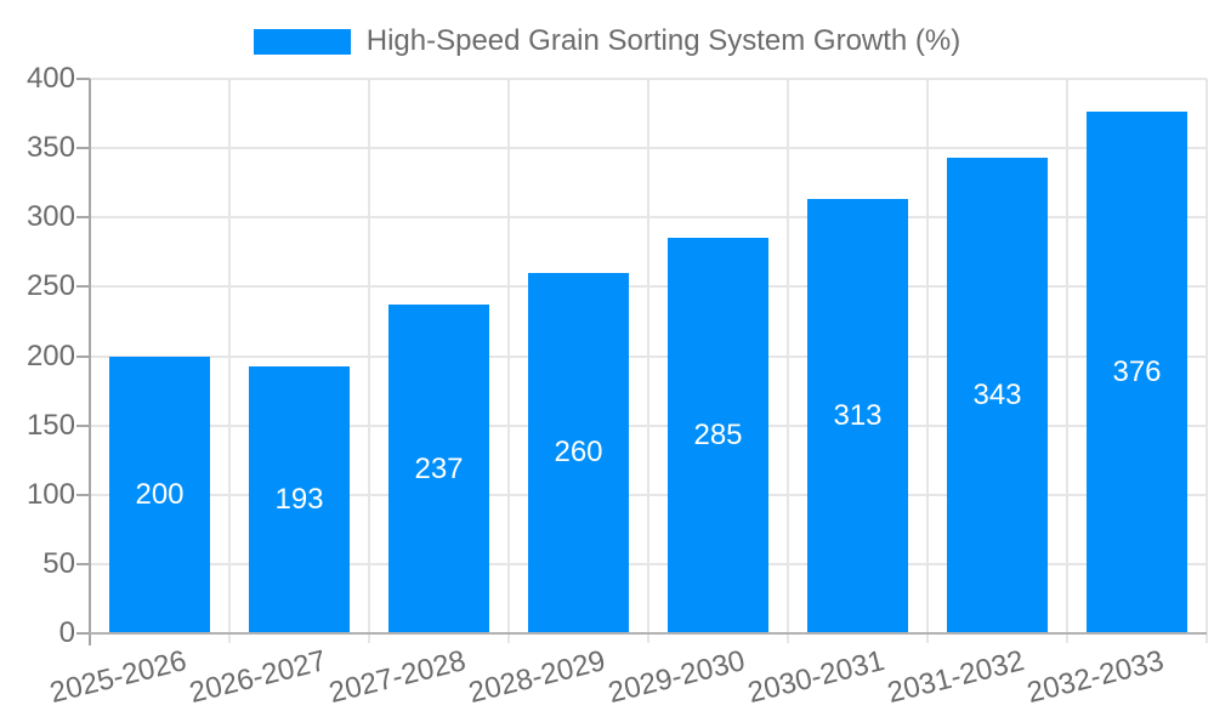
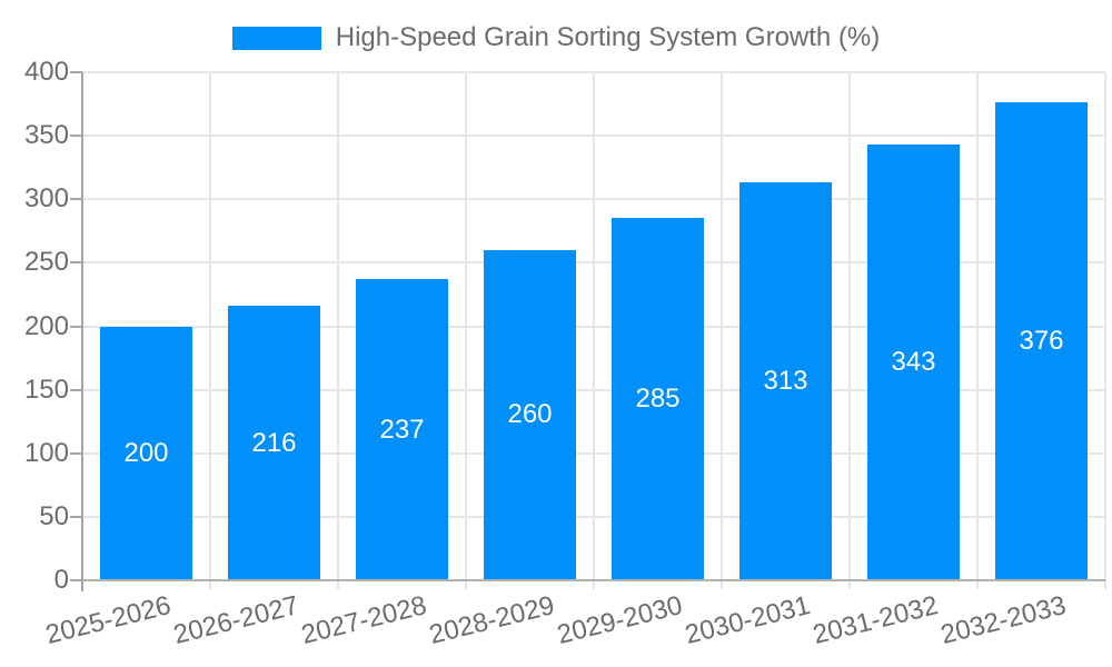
2026-2027: 193 -> 216
